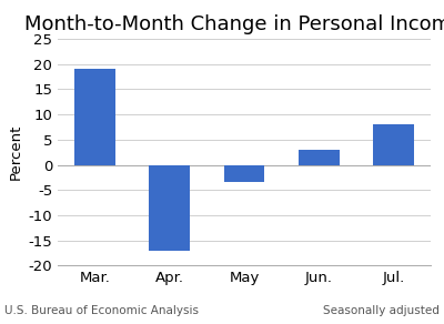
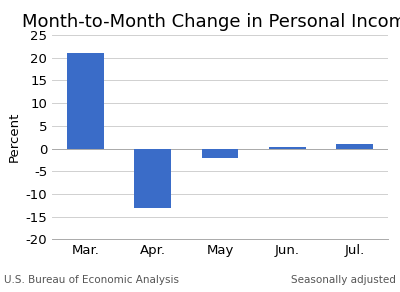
Mar.: 19.0 -> 21.0
Apr.: -17.0 -> -13.0
May: -3.5 -> -2.0
Jun.: 3.0 -> 0.3
Jul.: 8.0 -> 1.0
